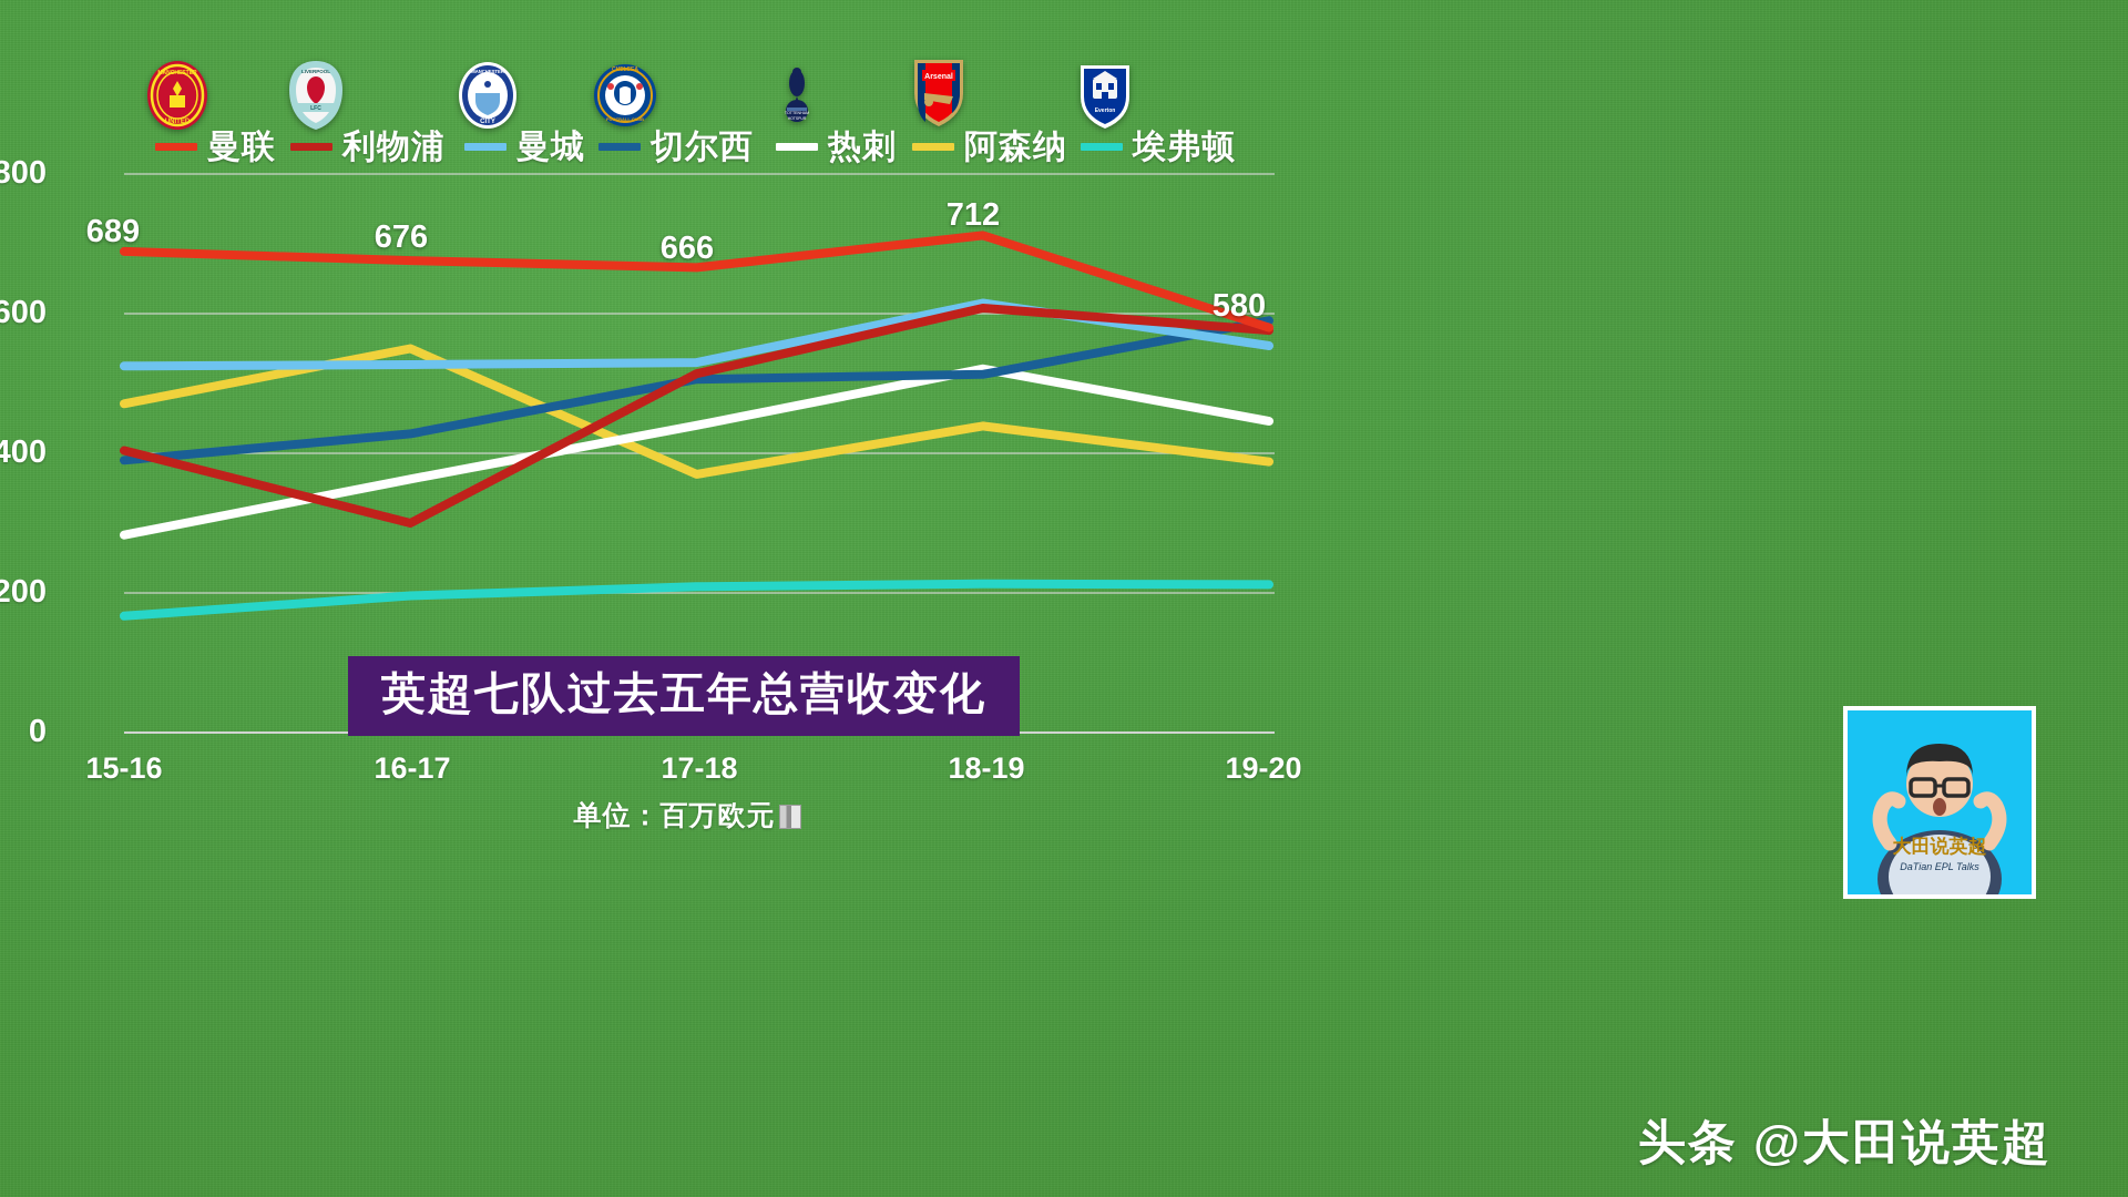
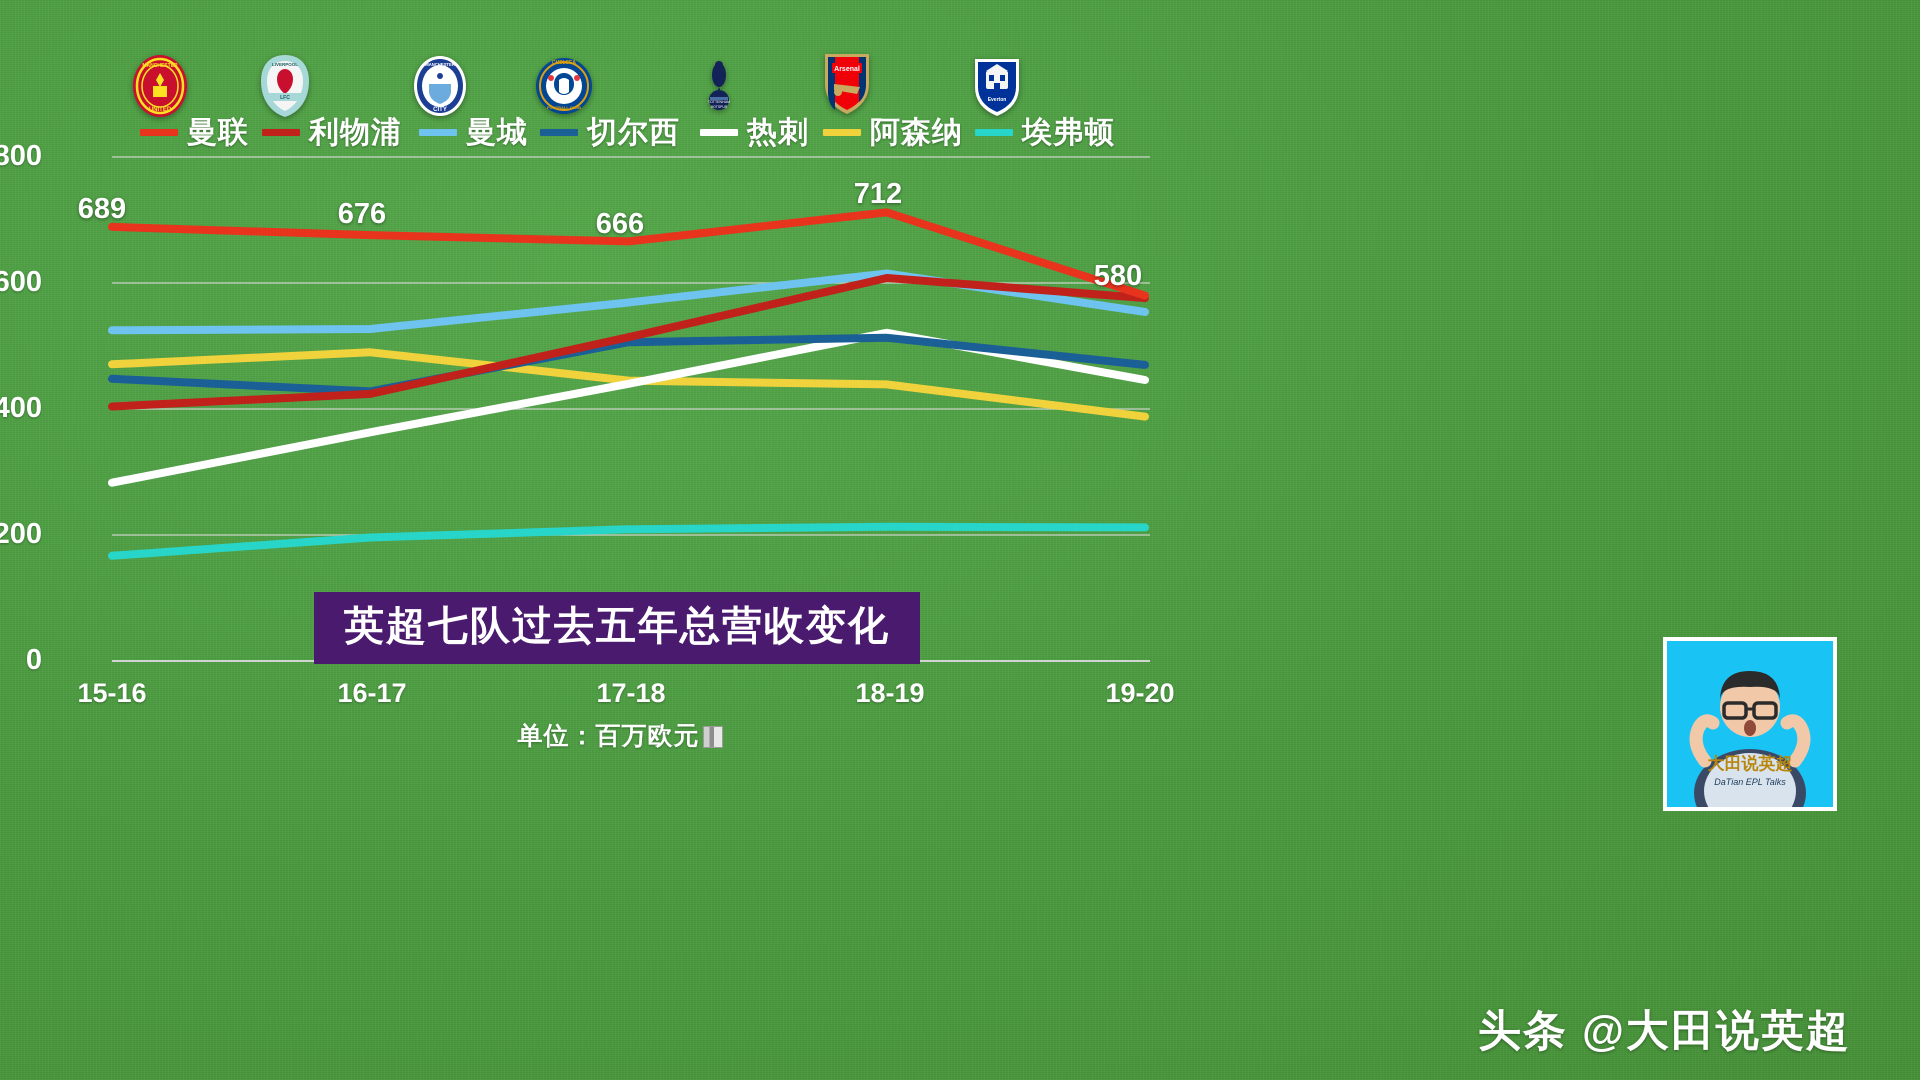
切尔西/15-16: 390 -> 450
利物浦/16-17: 300 -> 420
阿森纳/16-17: 550 -> 490
曼城/17-18: 530 -> 570
阿森纳/17-18: 370 -> 440
切尔西/19-20: 590 -> 470
